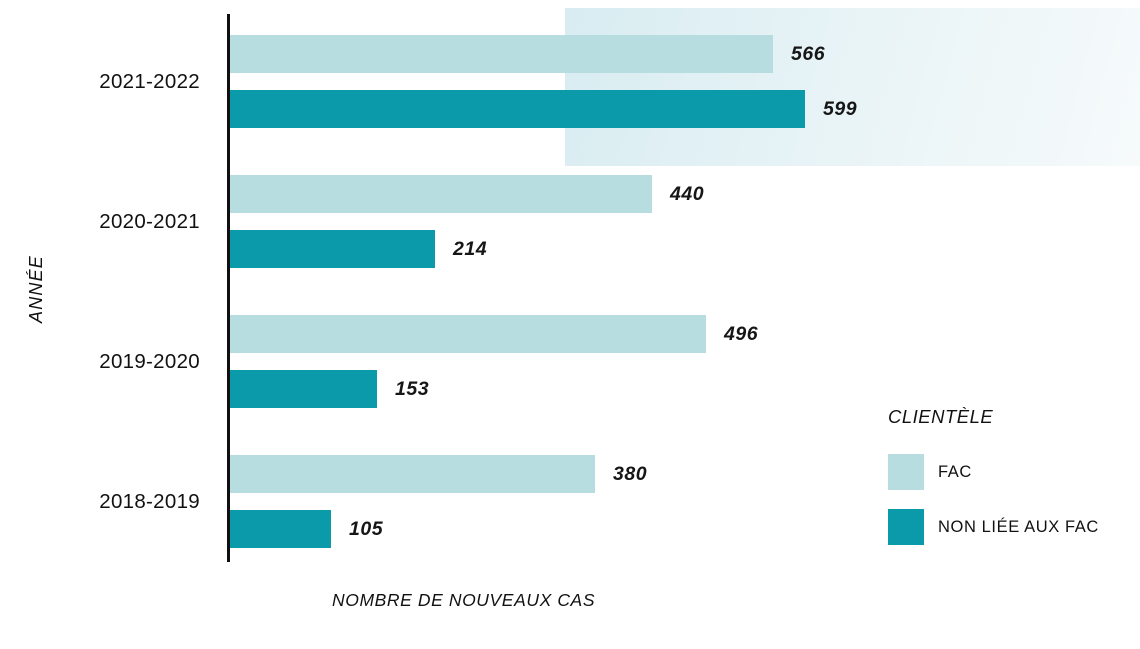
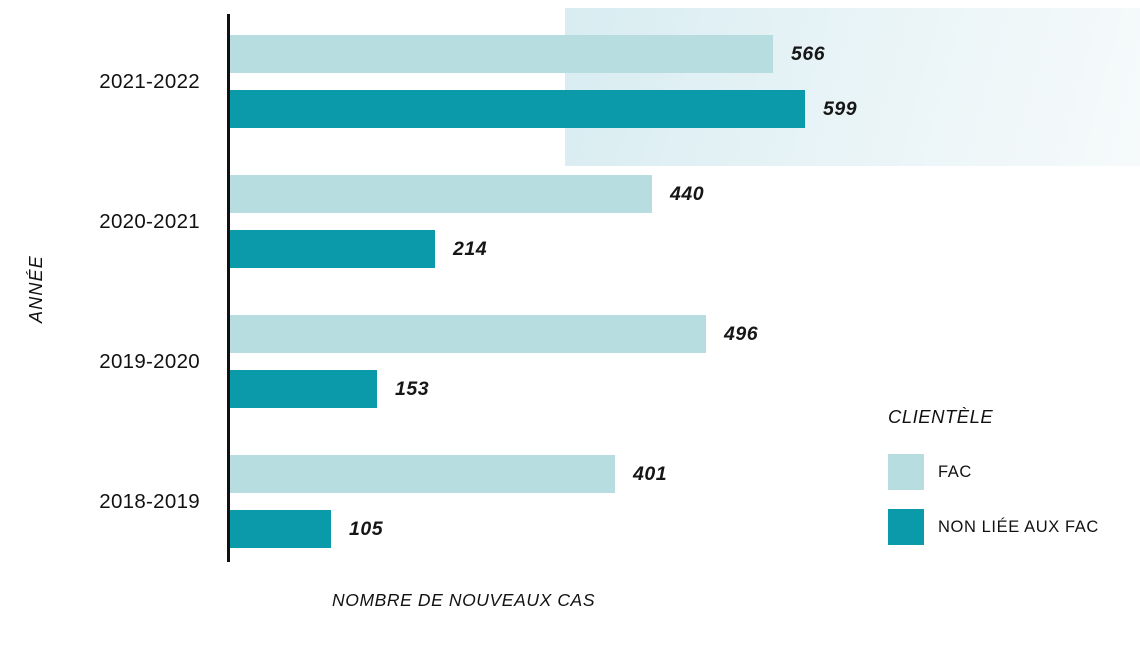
FAC/2018-2019: 380 -> 401
